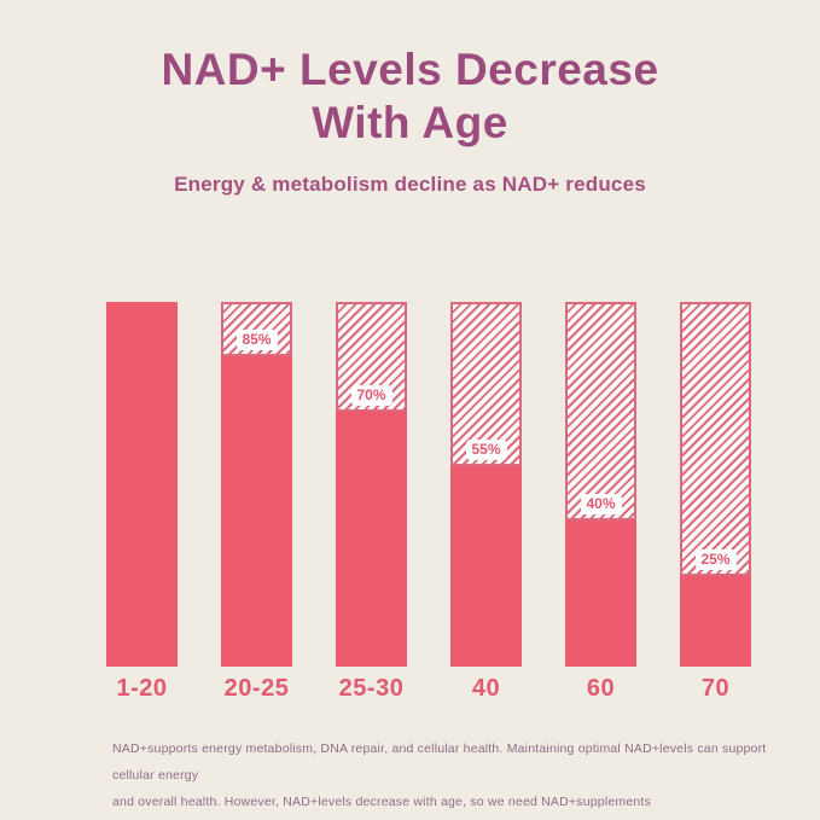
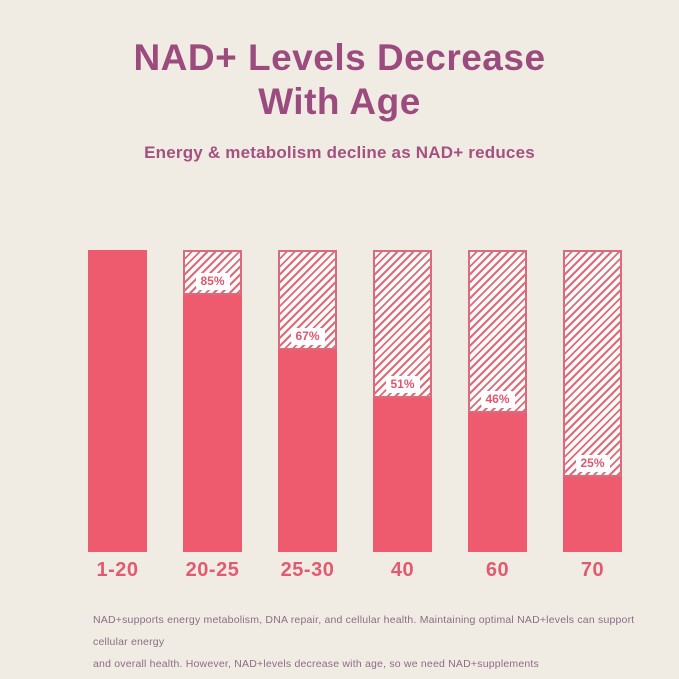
25-30: 70% -> 67%
40: 55% -> 51%
60: 40% -> 46%
